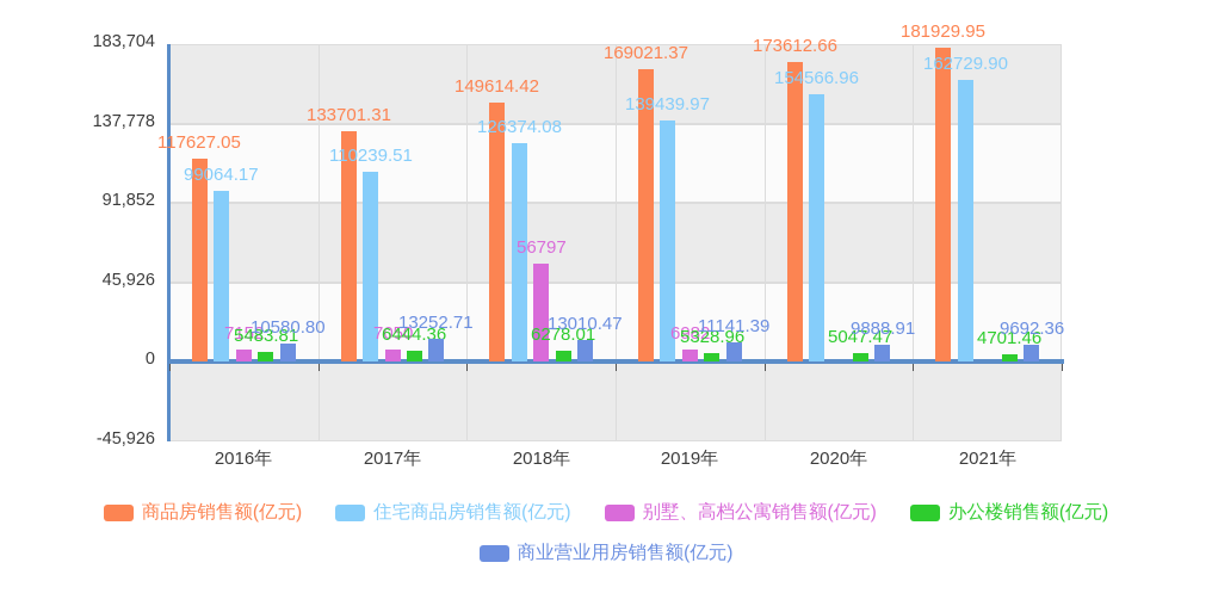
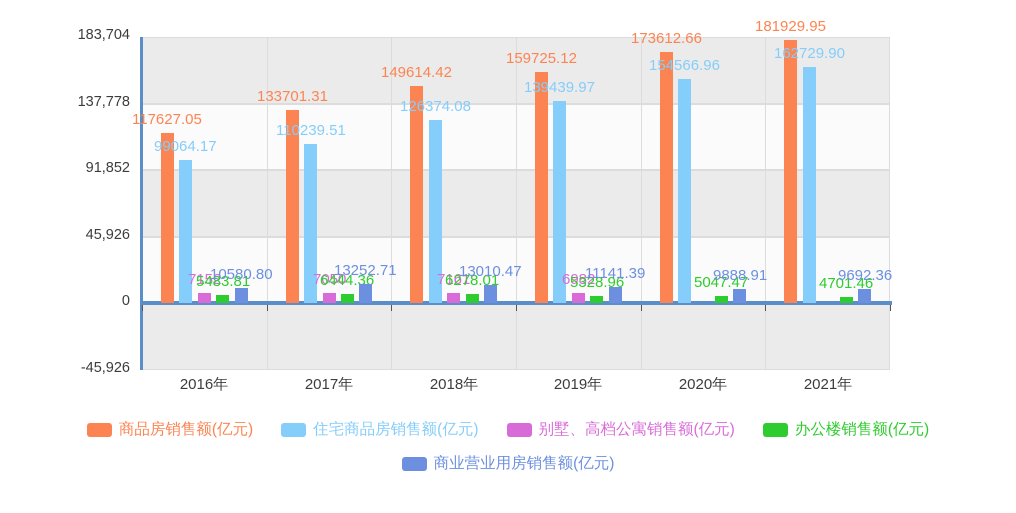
别墅、高档公寓销售额(亿元)/2018年: 56797 -> 7161
商品房销售额(亿元)/2019年: 169021.37 -> 159725.12
